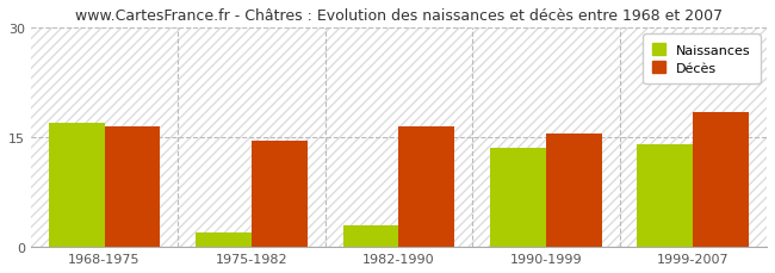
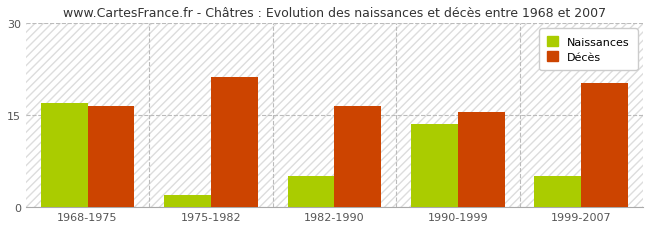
Décès/1975-1982: 14.5 -> 21.2
Naissances/1982-1990: 3.0 -> 5.0
Naissances/1999-2007: 14.0 -> 5.0
Décès/1999-2007: 18.5 -> 20.2
